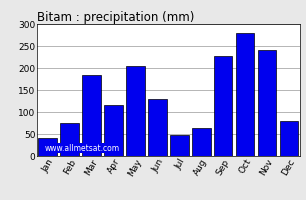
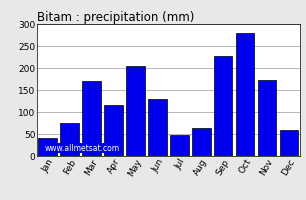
Mar: 185 -> 170
Nov: 240 -> 172
Dec: 80 -> 60
